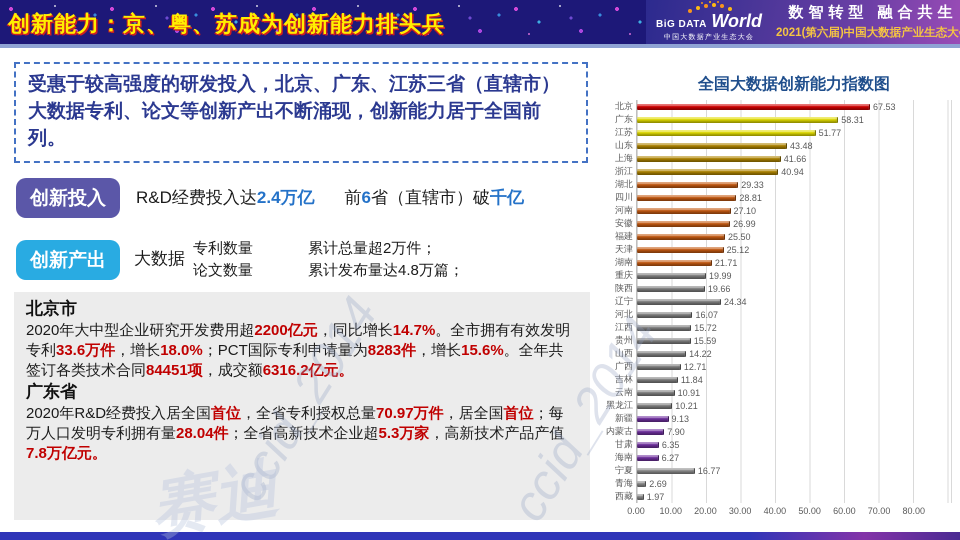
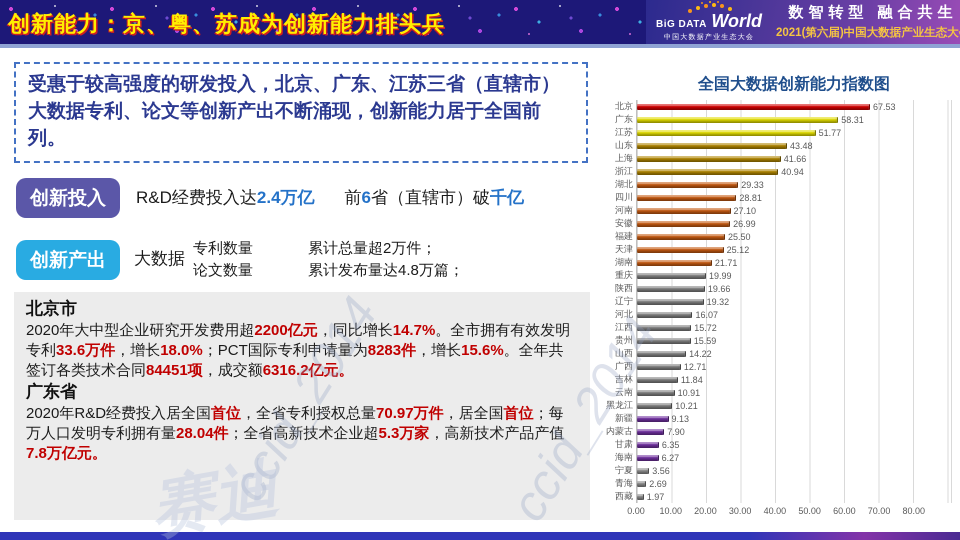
辽宁: 24.34 -> 19.32
宁夏: 16.77 -> 3.56
